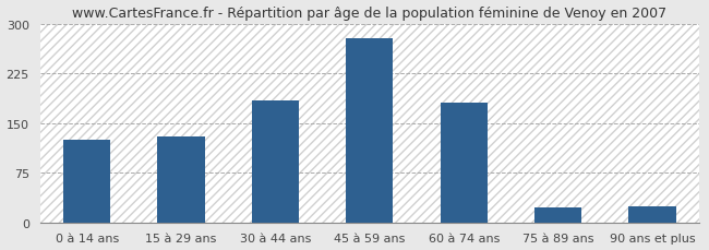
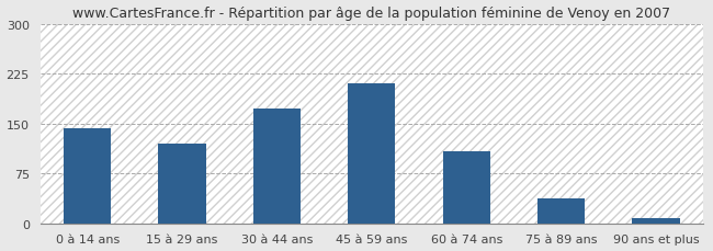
0 à 14 ans: 124 -> 143
15 à 29 ans: 130 -> 120
30 à 44 ans: 184 -> 172
45 à 59 ans: 278 -> 210
60 à 74 ans: 180 -> 108
75 à 89 ans: 22 -> 38
90 ans et plus: 24 -> 7
